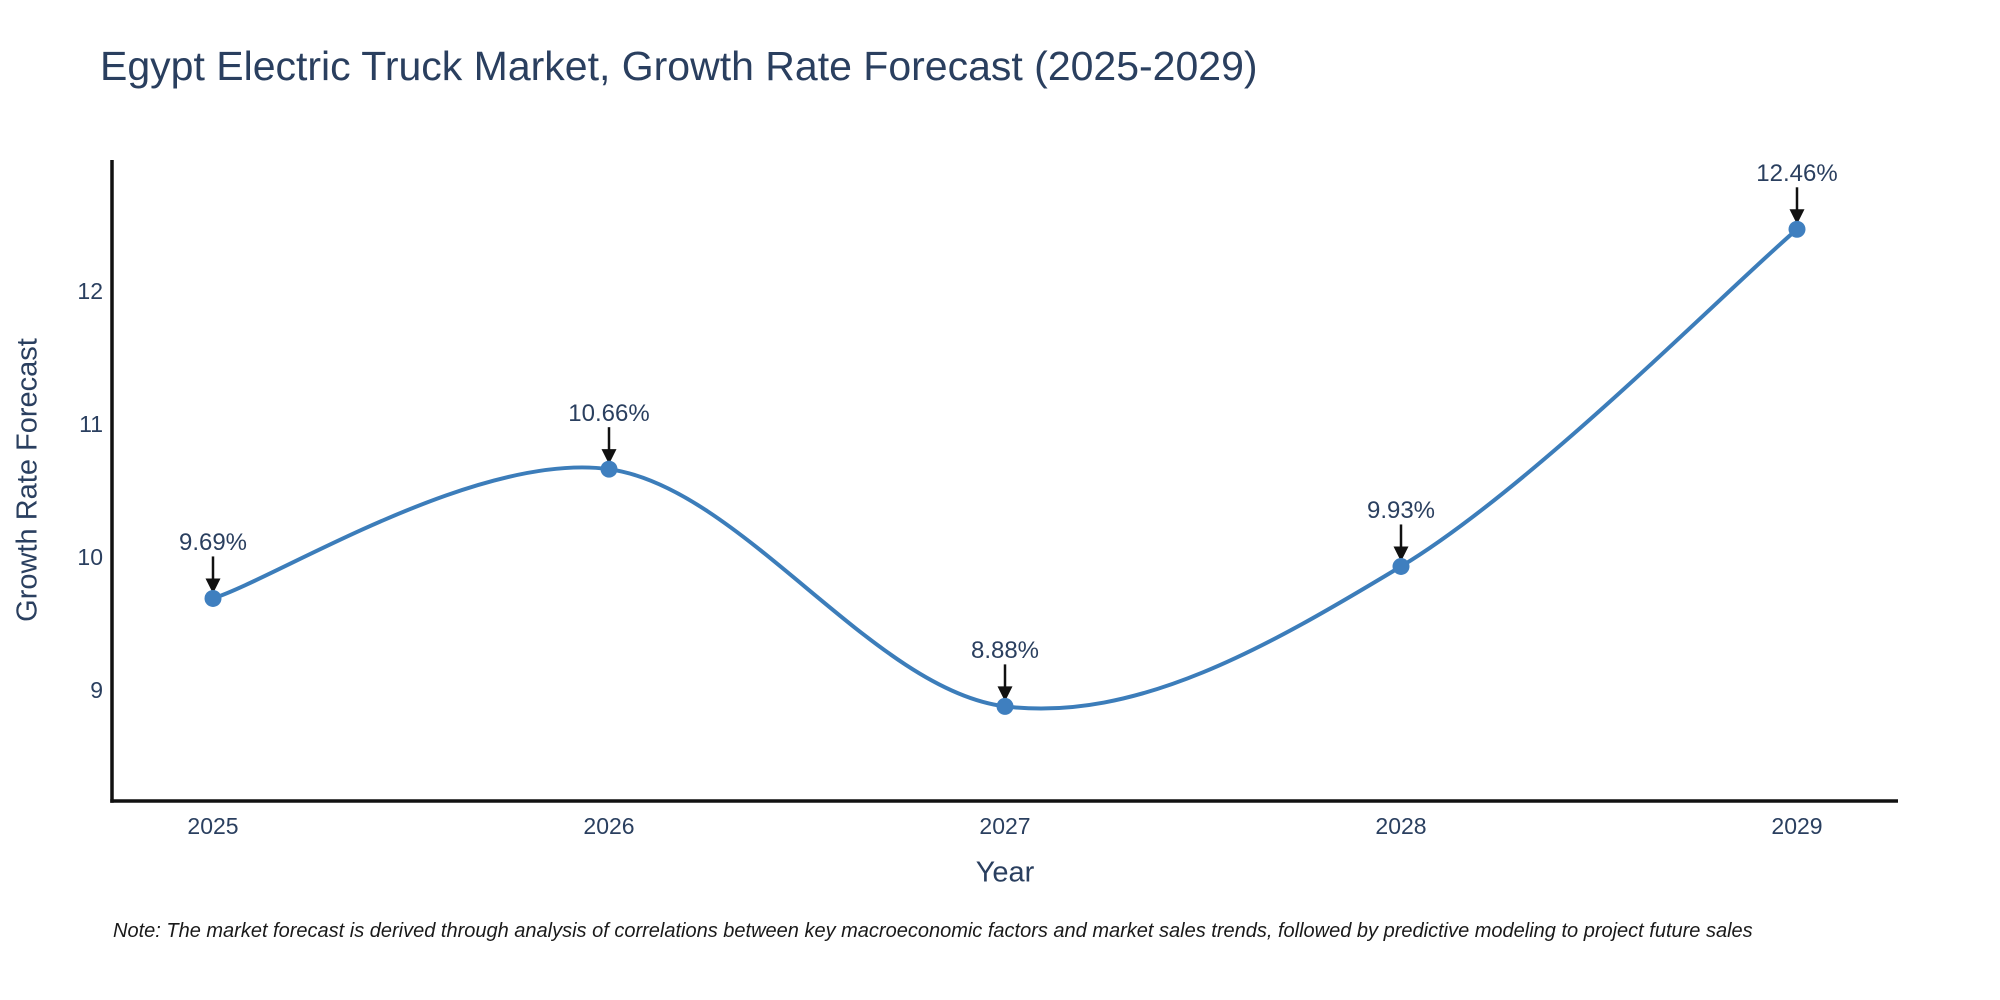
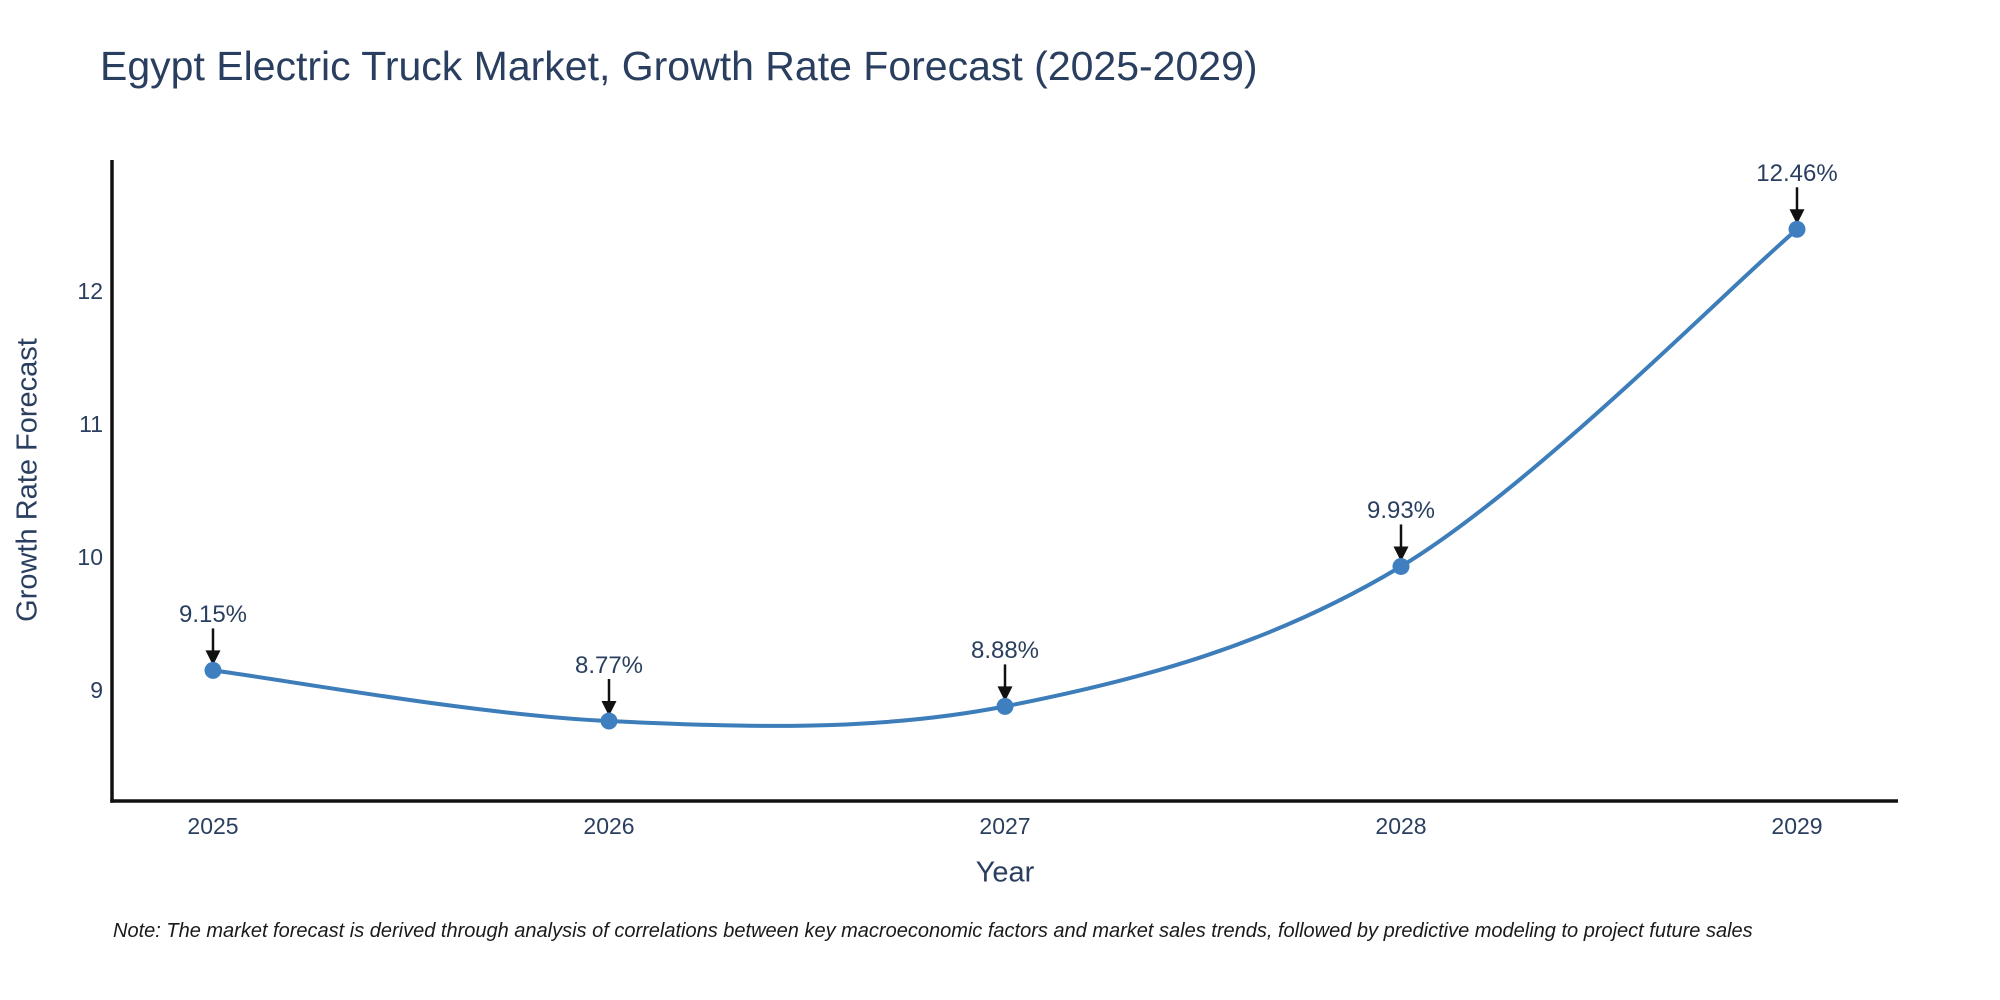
2025: 9.69% -> 9.15%
2026: 10.66% -> 8.77%
